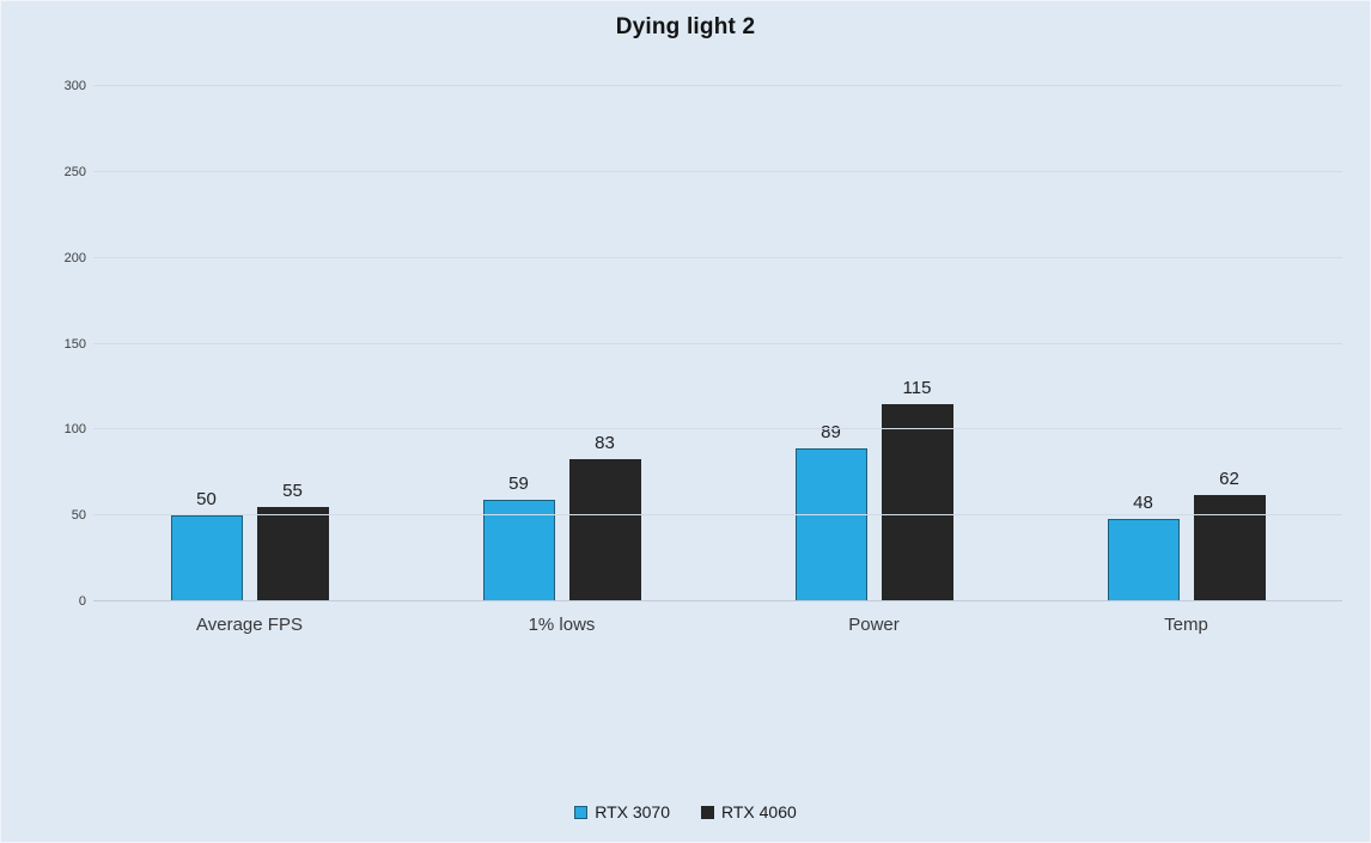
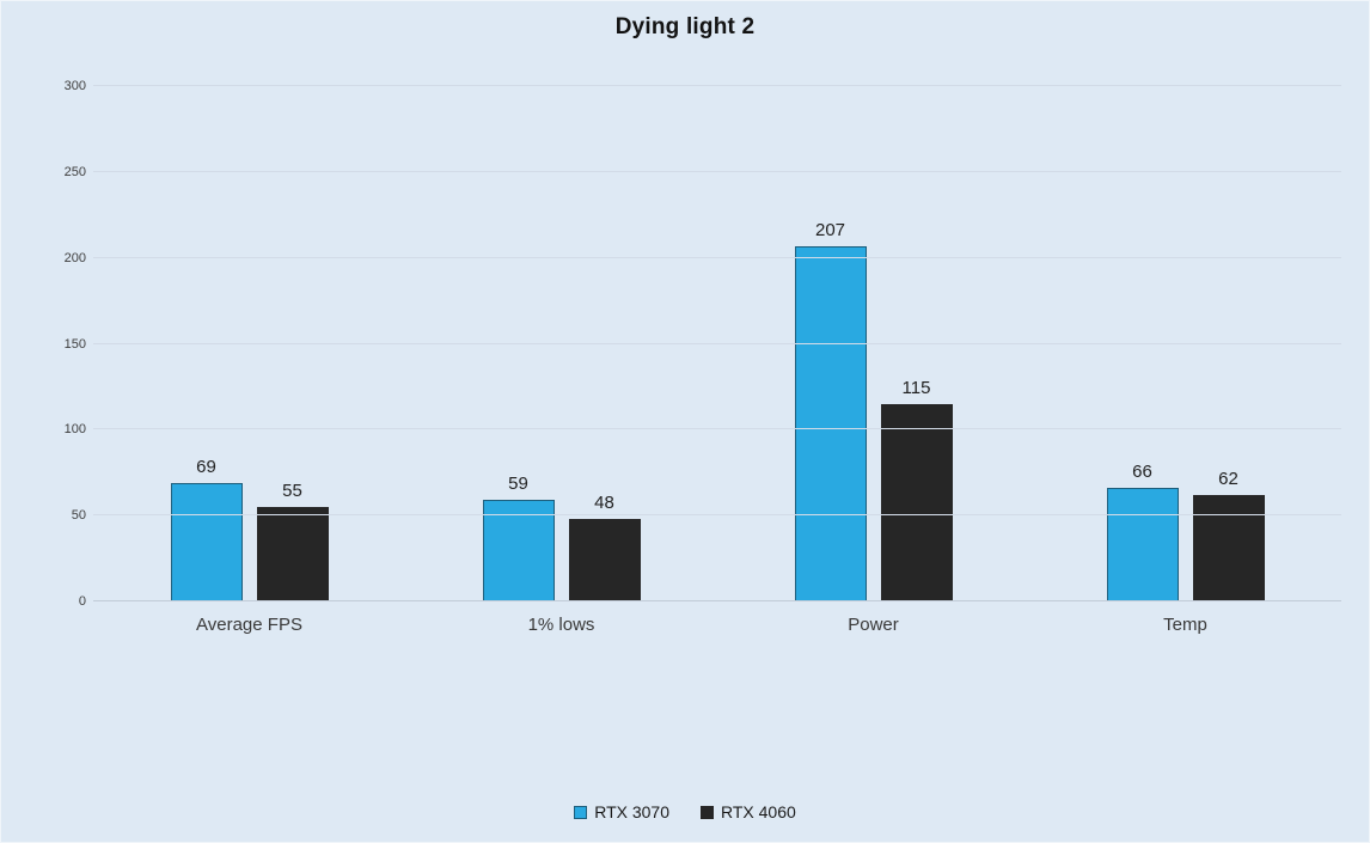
RTX 3070/Average FPS: 50 -> 69
RTX 4060/1% lows: 83 -> 48
RTX 3070/Power: 89 -> 207
RTX 3070/Temp: 48 -> 66
